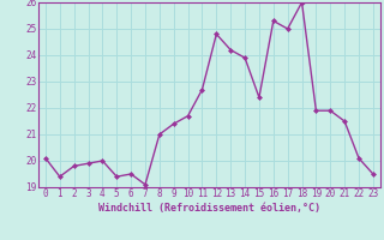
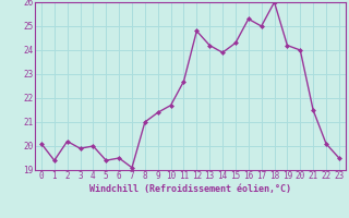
2: 19.8 -> 20.2
15: 22.4 -> 24.3
19: 21.9 -> 24.2
20: 21.9 -> 24.0
